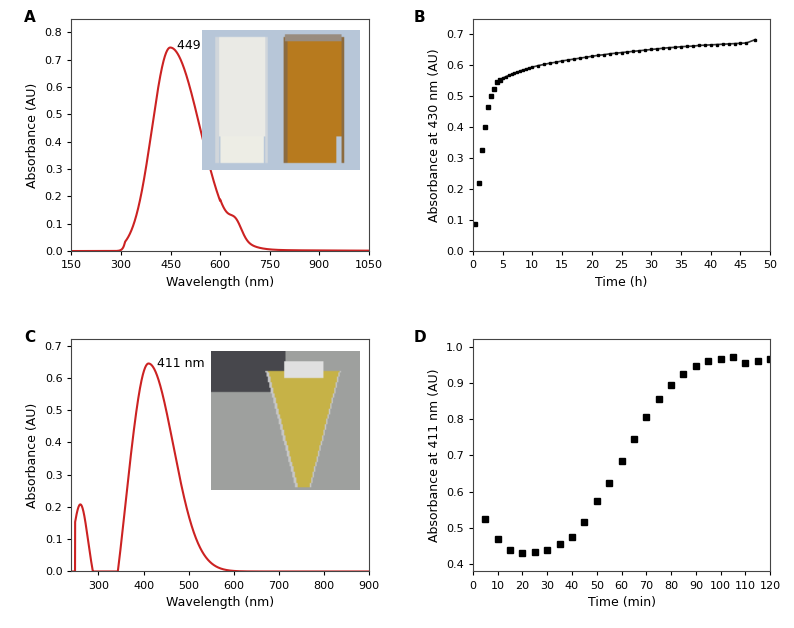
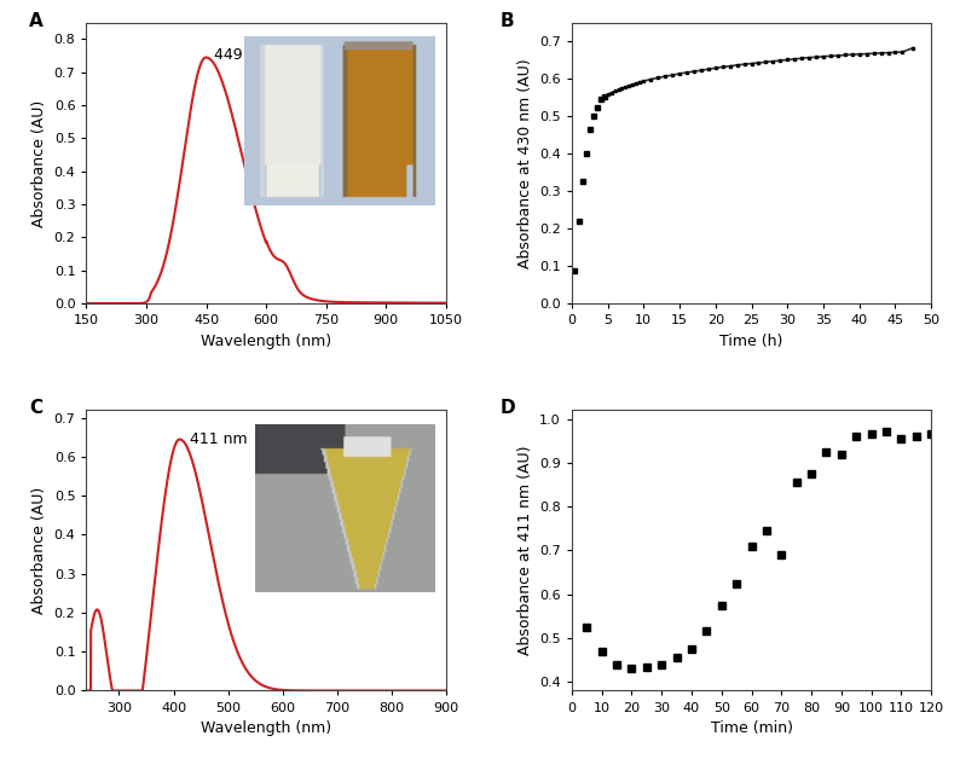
60: 0.685 -> 0.710
70: 0.805 -> 0.690
80: 0.895 -> 0.875
90: 0.945 -> 0.920
